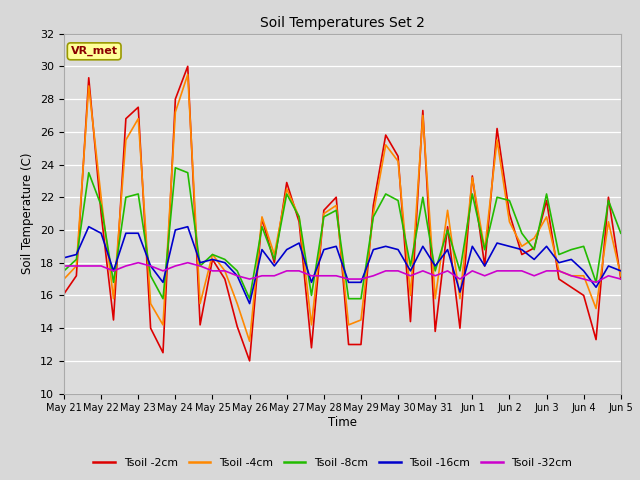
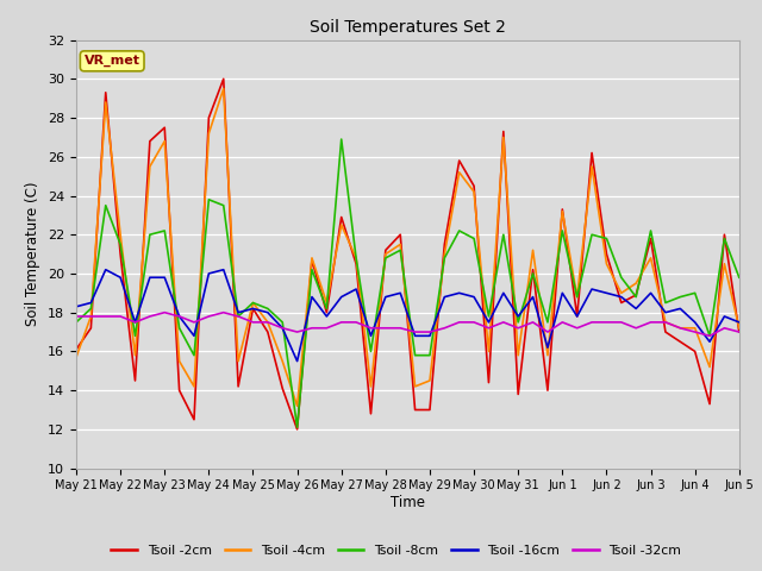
Tsoil -4cm/May 21: 17.0 -> 15.7
Tsoil -8cm/May 26: 15.8 -> 12.1
Tsoil -8cm/May 27: 22.2 -> 26.9
